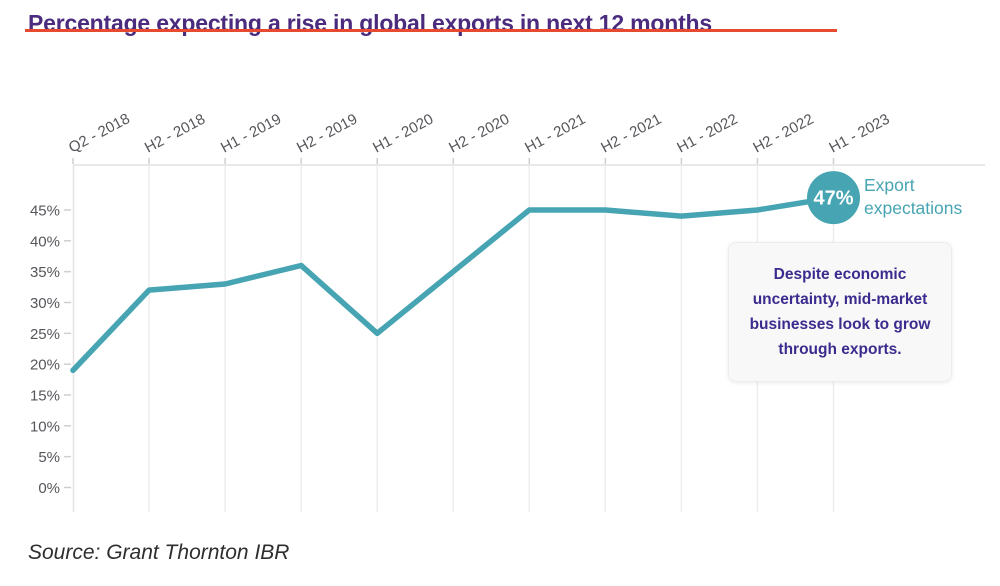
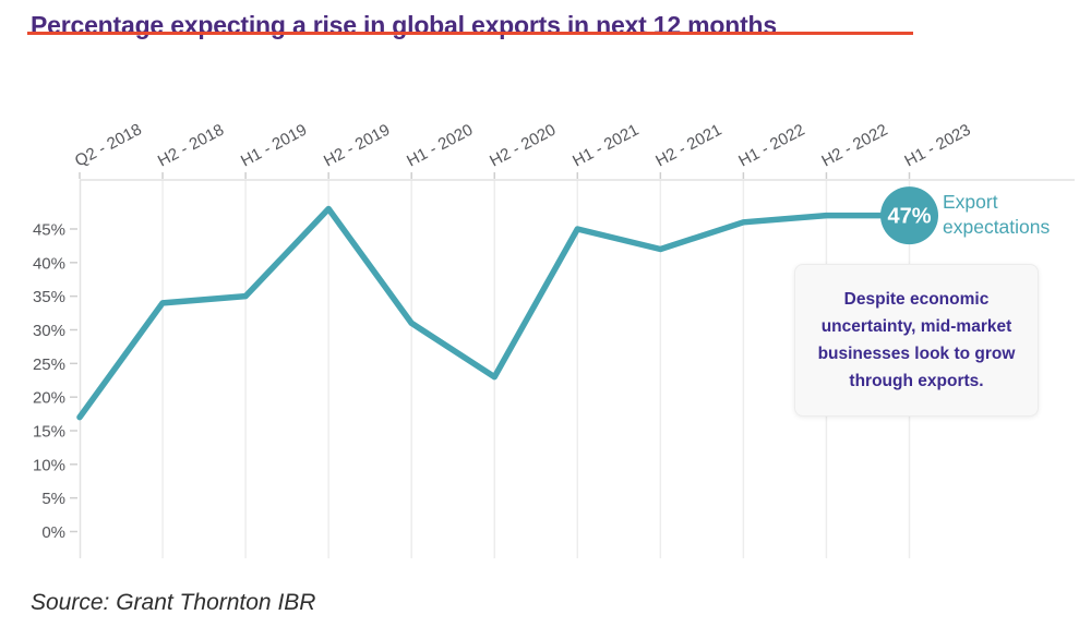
Q2 - 2018: 19% -> 17%
H2 - 2018: 32% -> 34%
H1 - 2019: 33% -> 35%
H2 - 2019: 36% -> 48%
H1 - 2020: 25% -> 31%
H2 - 2020: 35% -> 23%
H2 - 2021: 45% -> 42%
H1 - 2022: 44% -> 46%
H2 - 2022: 45% -> 47%
